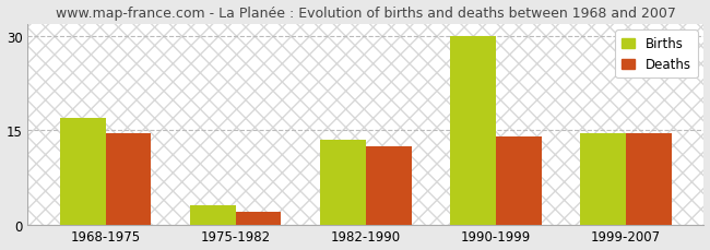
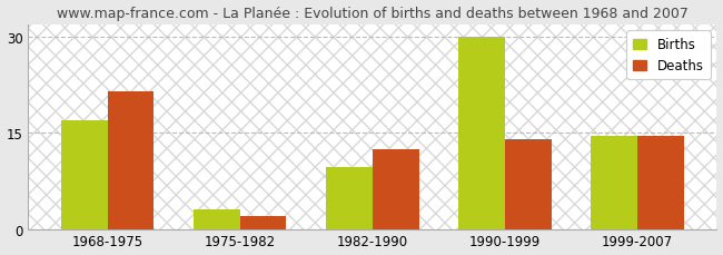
Deaths/1968-1975: 14.5 -> 21.4
Births/1982-1990: 13.5 -> 9.6
